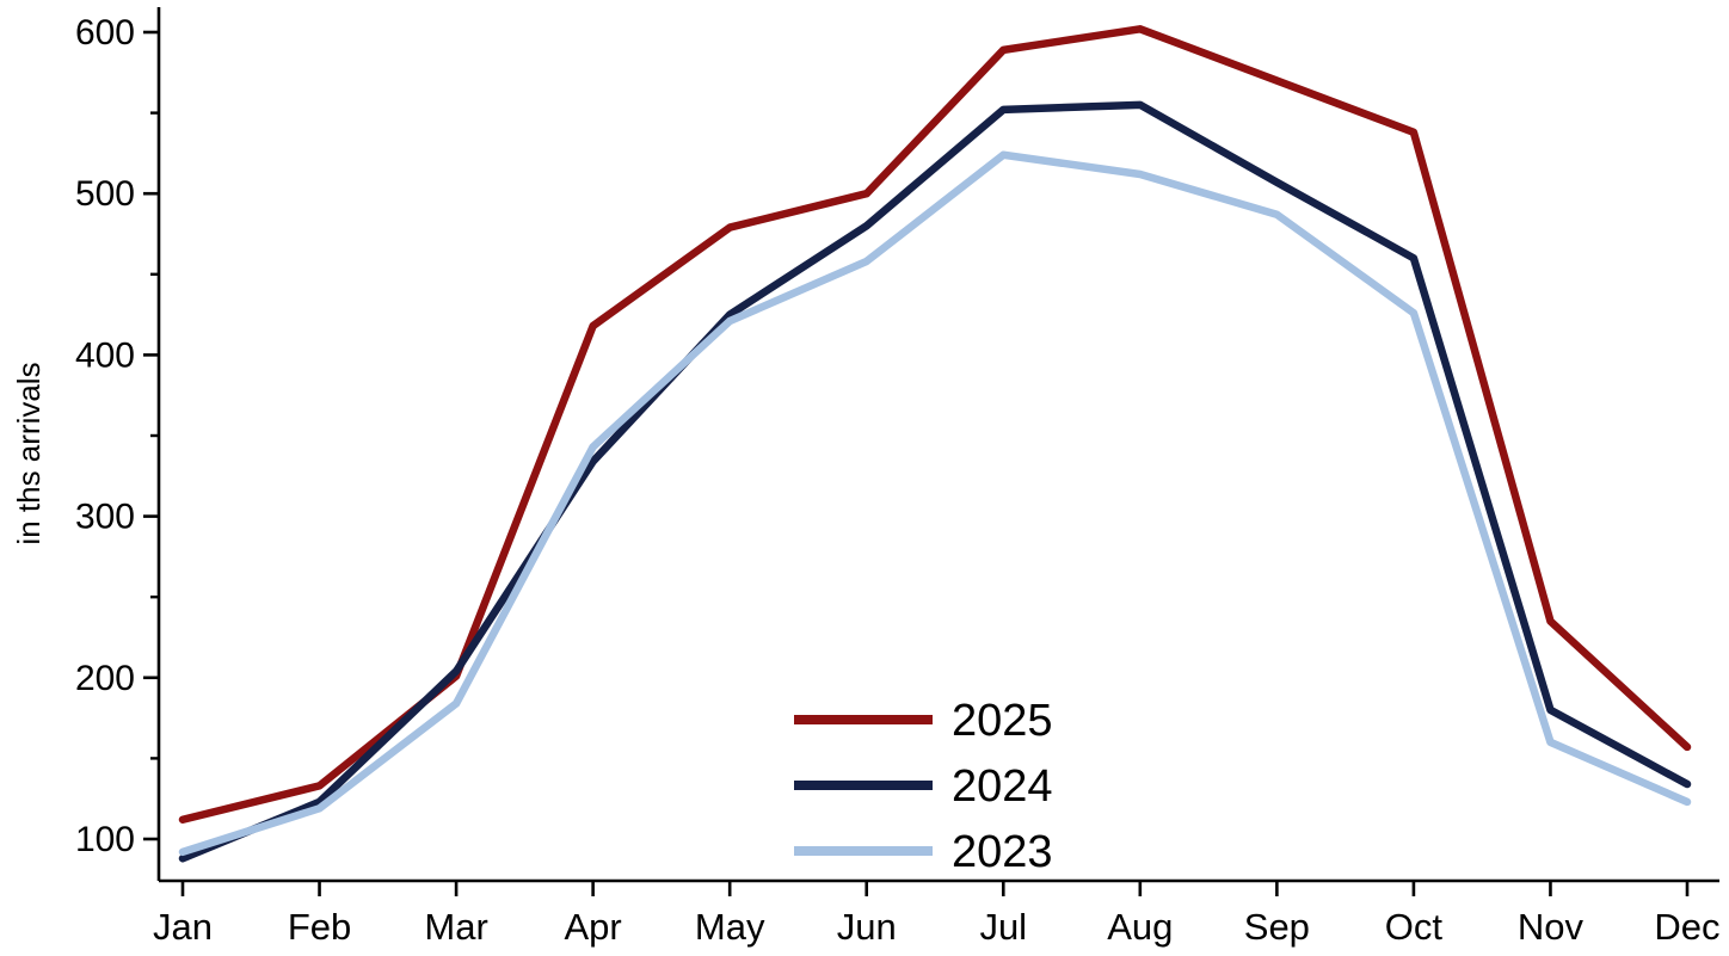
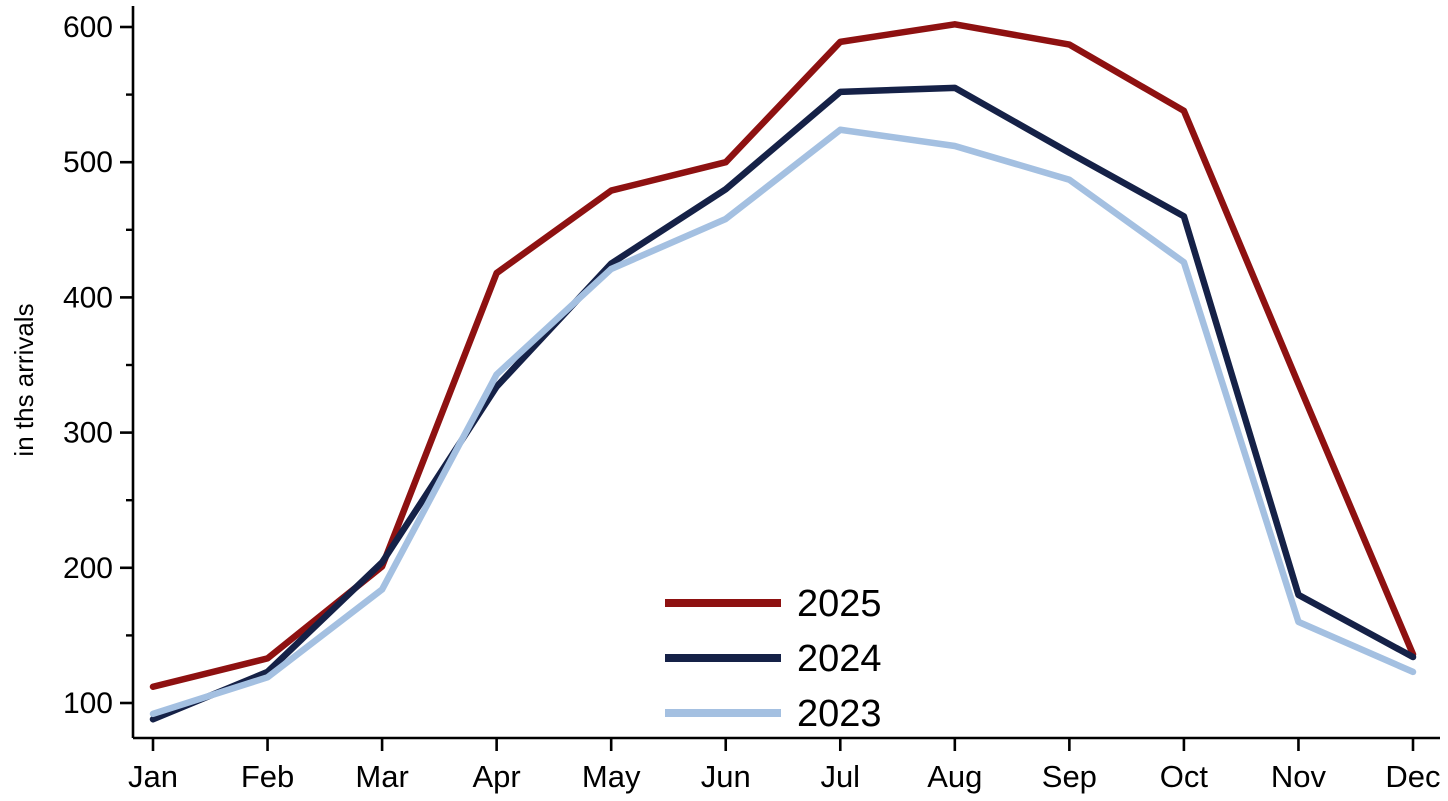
2025/Sep: 570 -> 587
2025/Nov: 235 -> 336
2025/Dec: 157 -> 136
